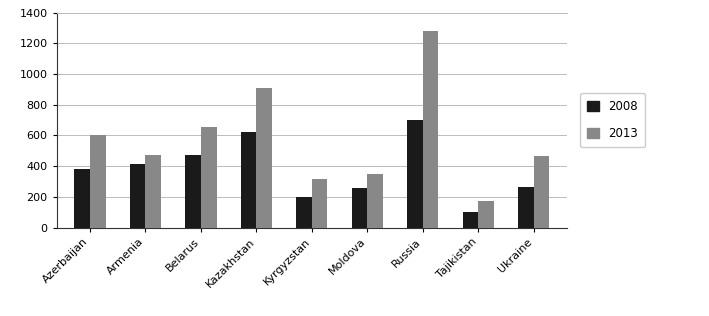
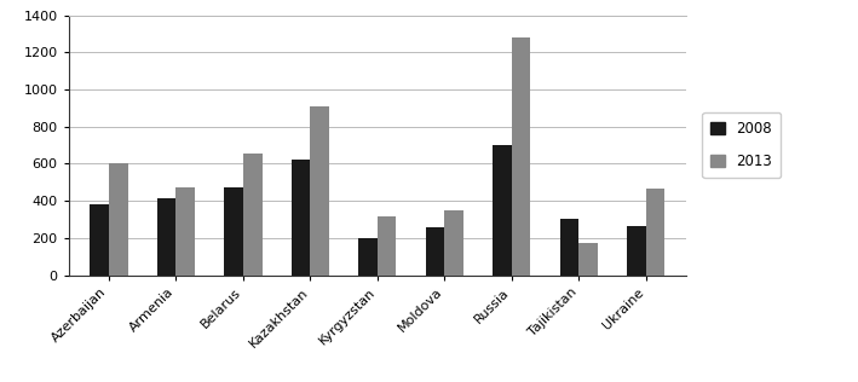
2008/Tajikistan: 100 -> 300
